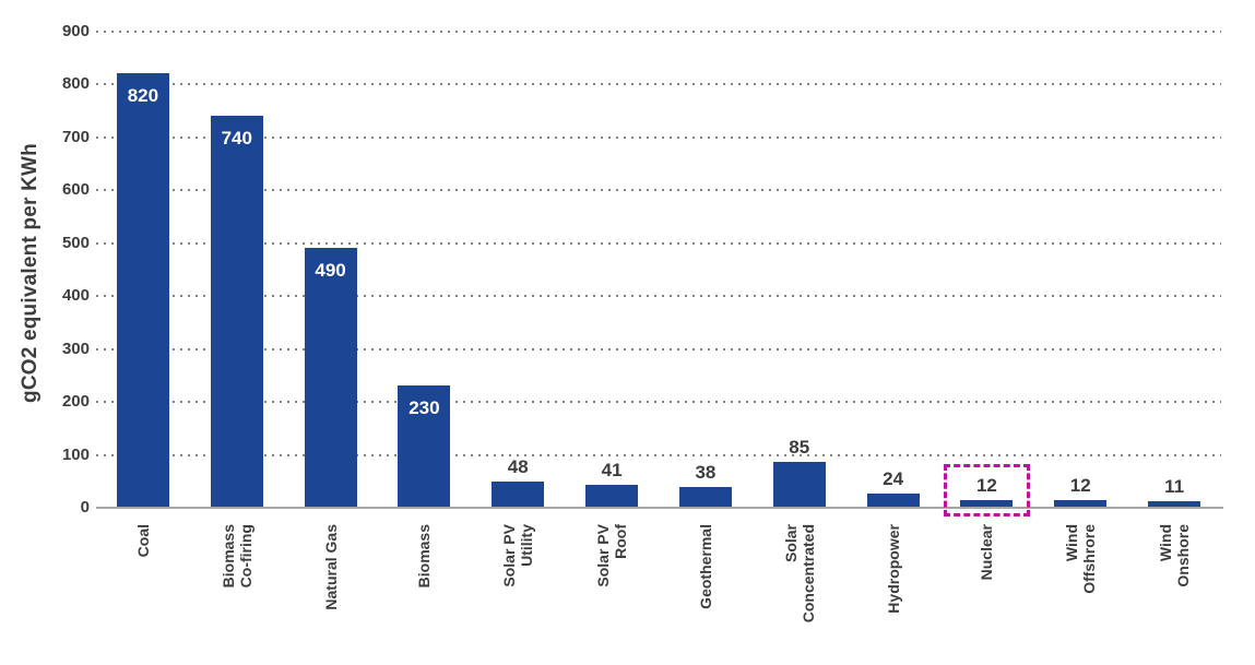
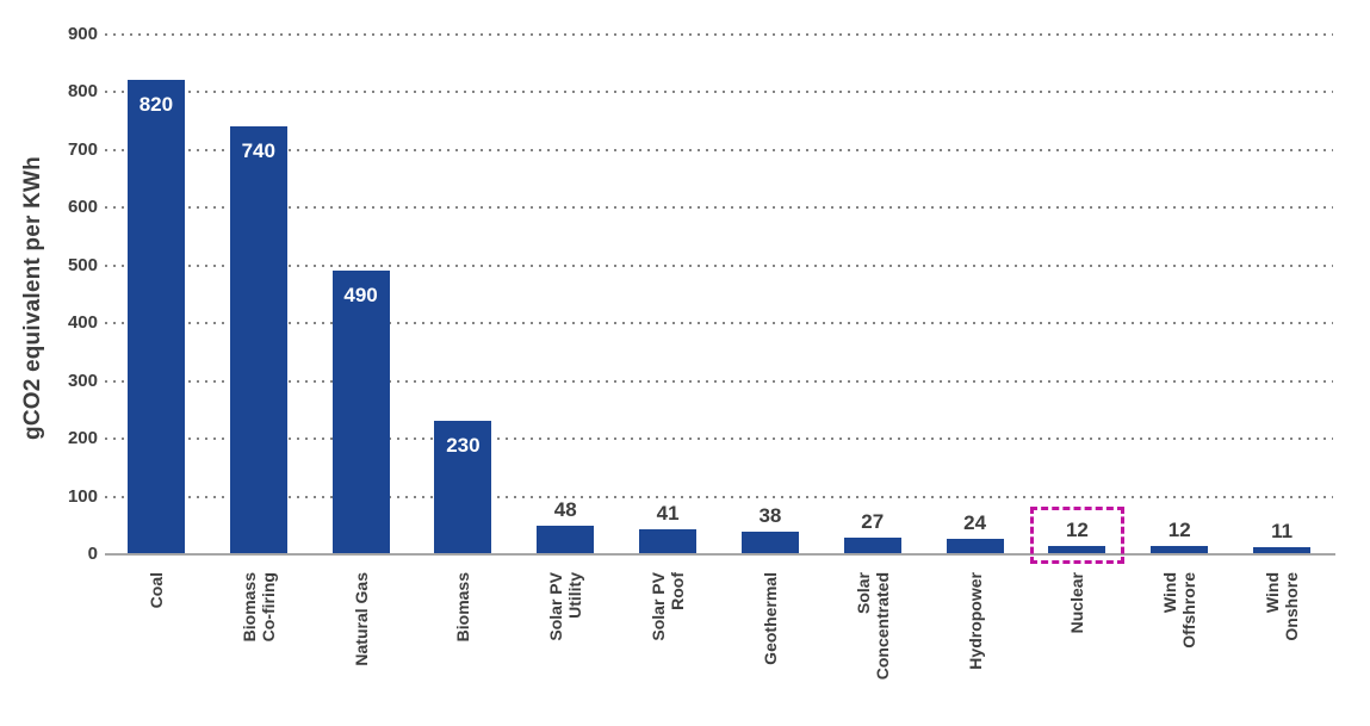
Solar Concentrated: 85 -> 27
